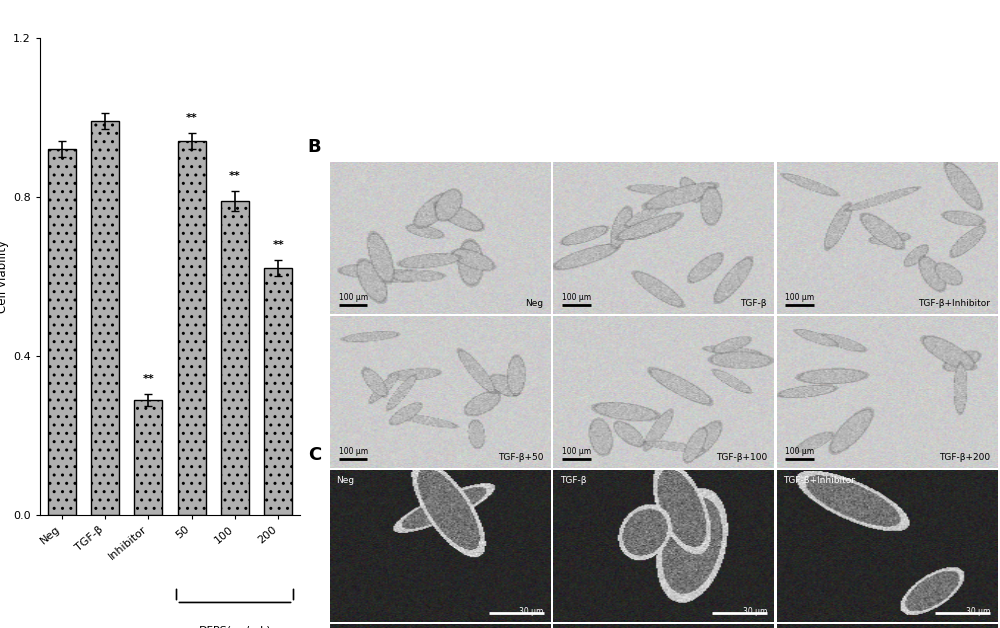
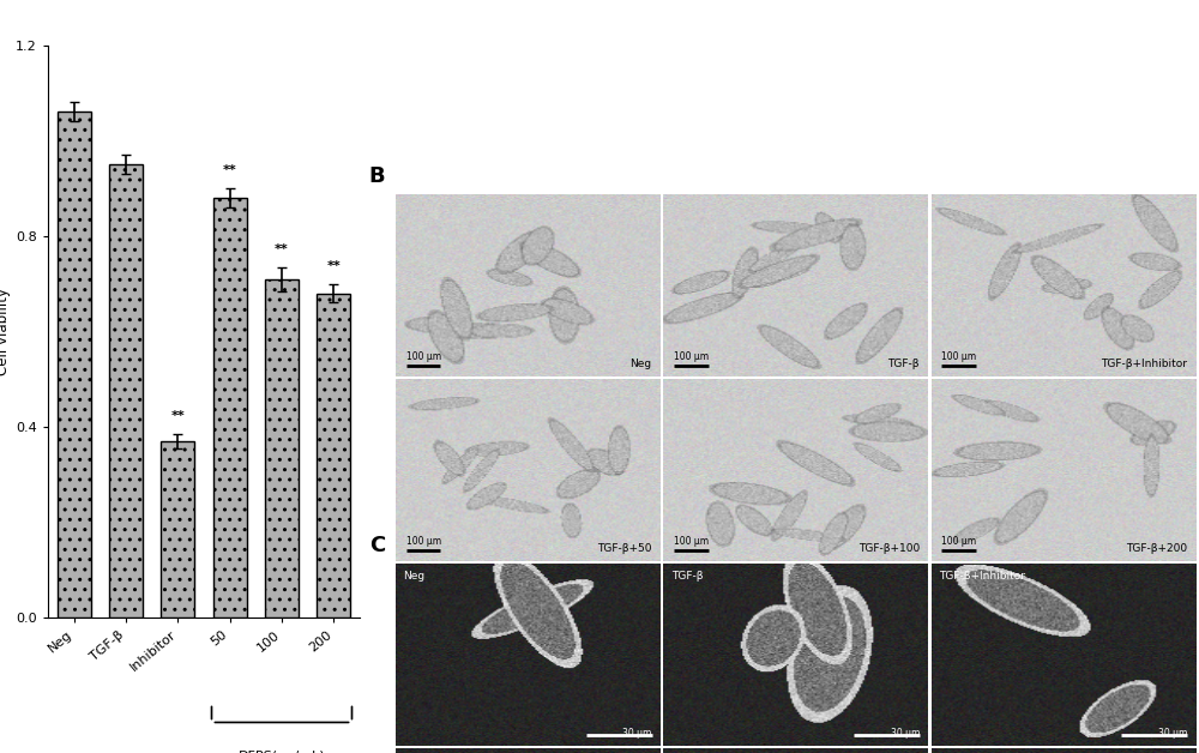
Neg: 0.92 -> 1.06
TGF-β: 0.99 -> 0.95
Inhibitor: 0.29 -> 0.37
50: 0.94 -> 0.88
100: 0.79 -> 0.71
200: 0.62 -> 0.68
